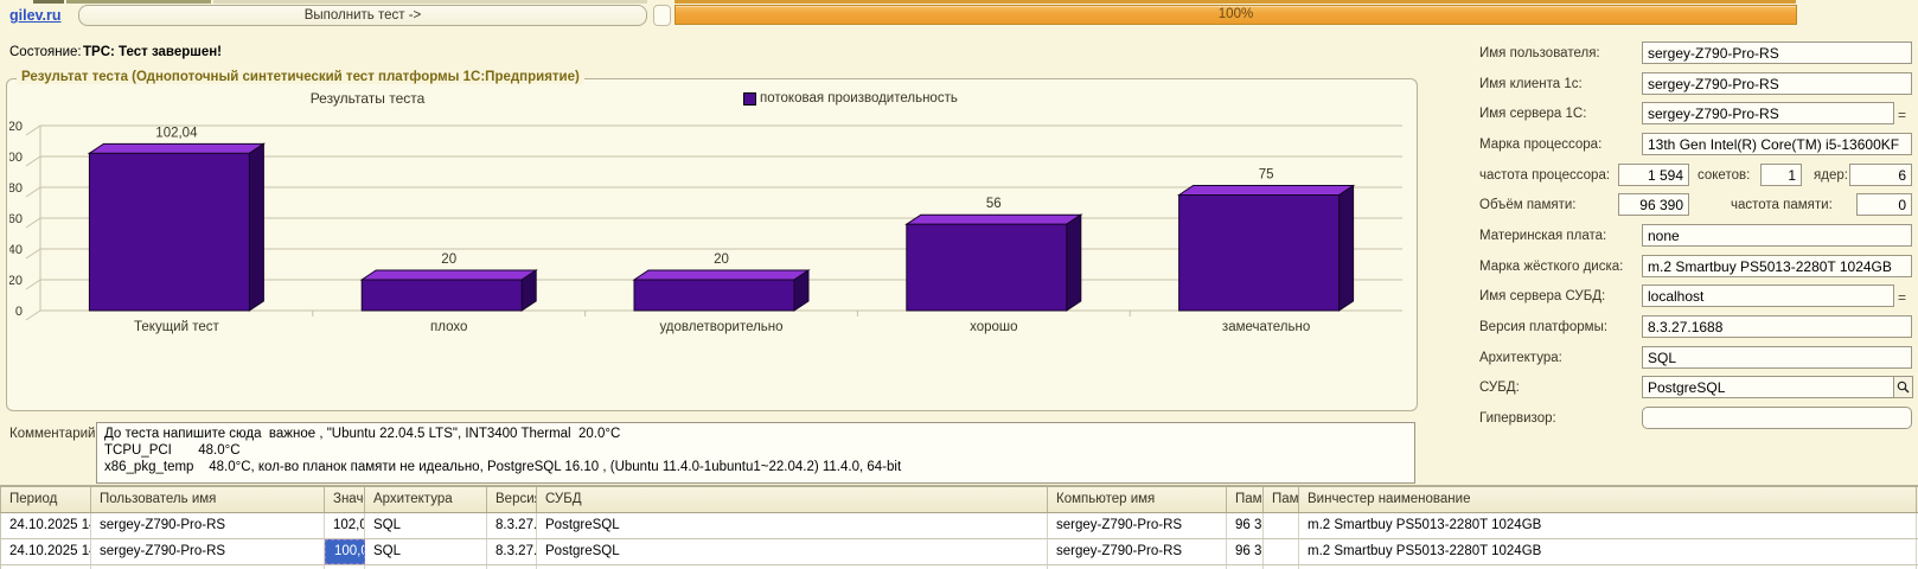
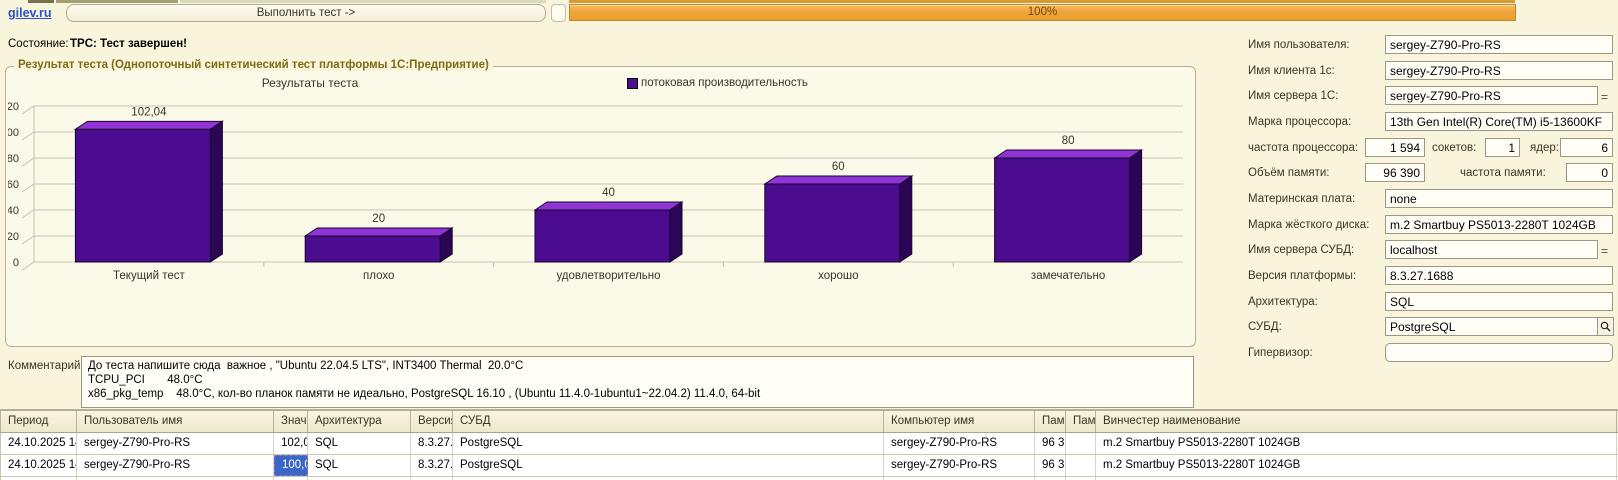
удовлетворительно: 20 -> 40
хорошо: 56 -> 60
замечательно: 75 -> 80
